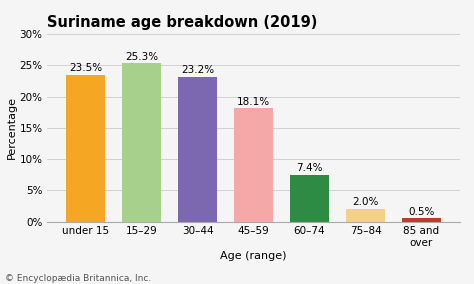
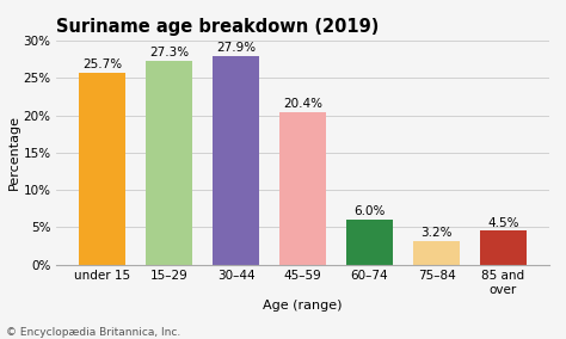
under 15: 23.5% -> 25.7%
15–29: 25.3% -> 27.3%
30–44: 23.2% -> 27.9%
45–59: 18.1% -> 20.4%
60–74: 7.4% -> 6.0%
75–84: 2.0% -> 3.2%
85 and over: 0.5% -> 4.5%
